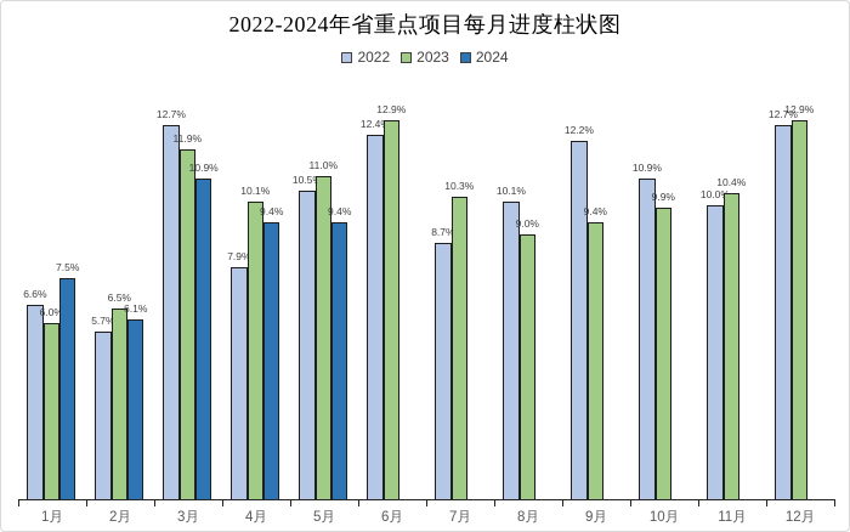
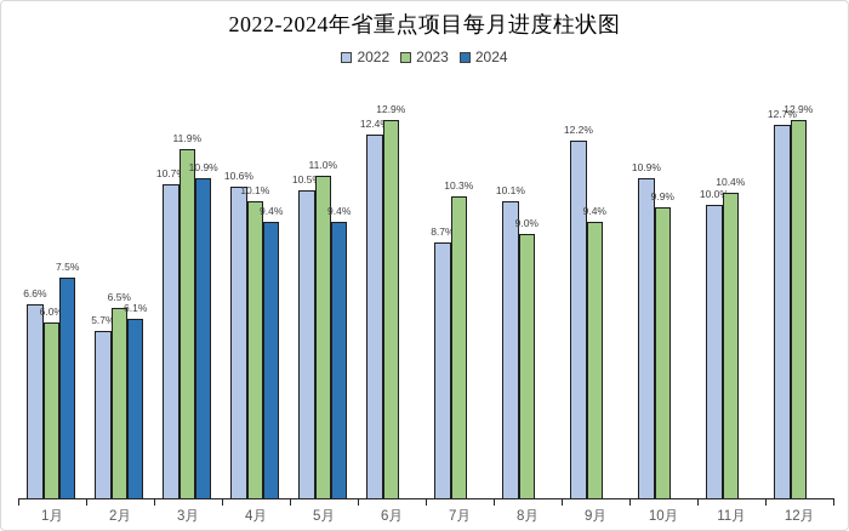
2022/3月: 12.7% -> 10.7%
2022/4月: 7.9% -> 10.6%
